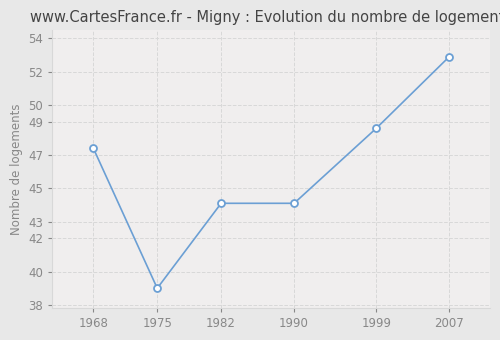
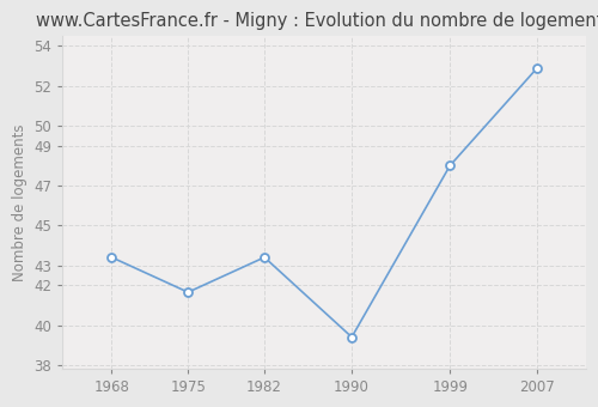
1968: 47.4 -> 43.4
1975: 39.0 -> 41.6
1982: 44.1 -> 43.4
1990: 44.1 -> 39.4
1999: 48.6 -> 48.0
